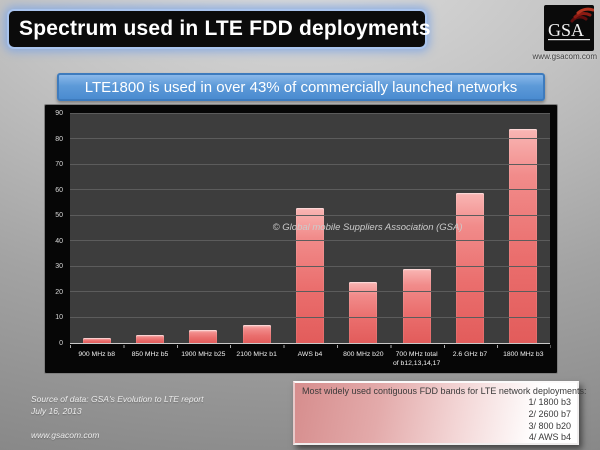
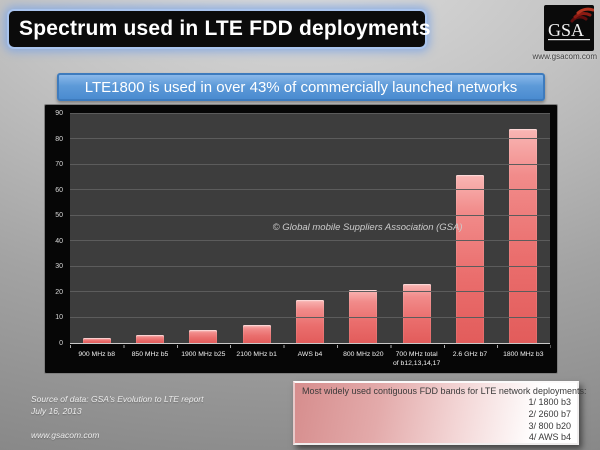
AWS b4: 53 -> 17
800 MHz b20: 24 -> 21
700 MHz total of b12,13,14,17: 29 -> 23
2.6 GHz b7: 59 -> 66
